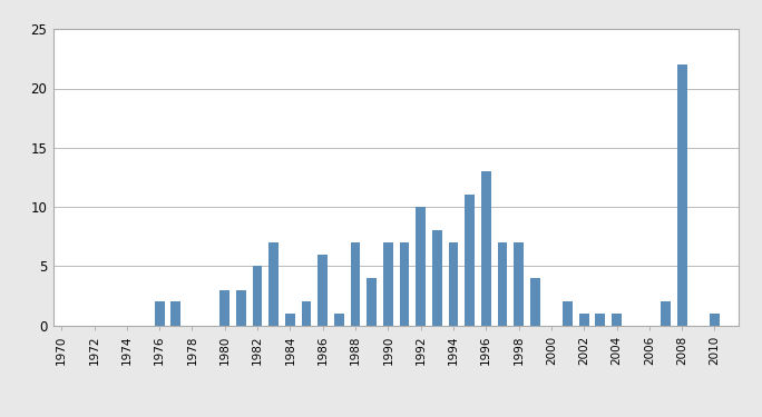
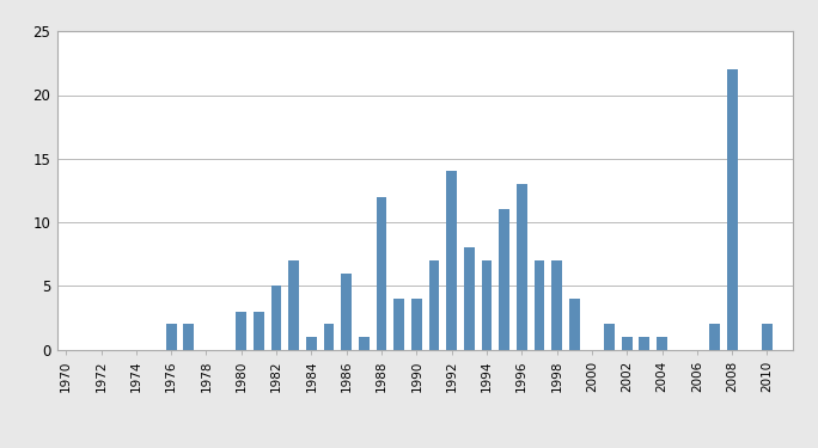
1988: 7 -> 12
1990: 7 -> 4
1992: 10 -> 14
2010: 1 -> 2
